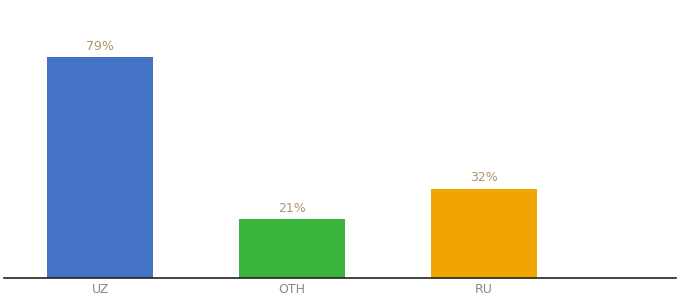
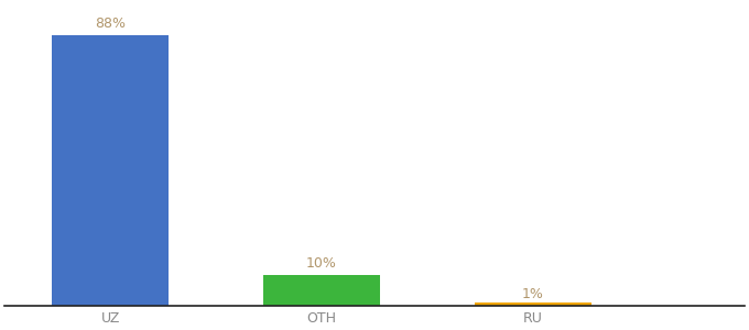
UZ: 79% -> 88%
OTH: 21% -> 10%
RU: 32% -> 1%
